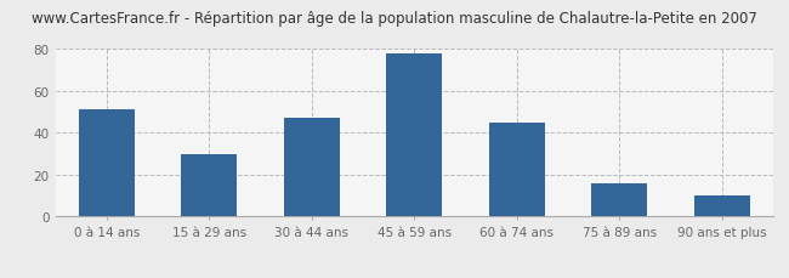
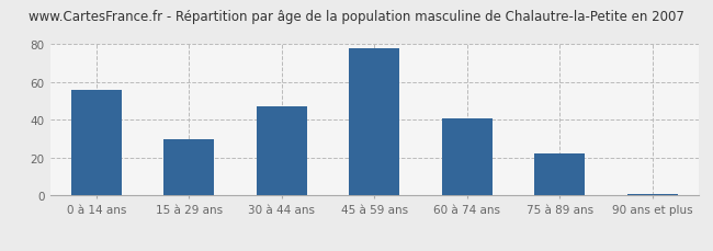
0 à 14 ans: 51 -> 56
60 à 74 ans: 45 -> 41
75 à 89 ans: 16 -> 22
90 ans et plus: 10 -> 1
